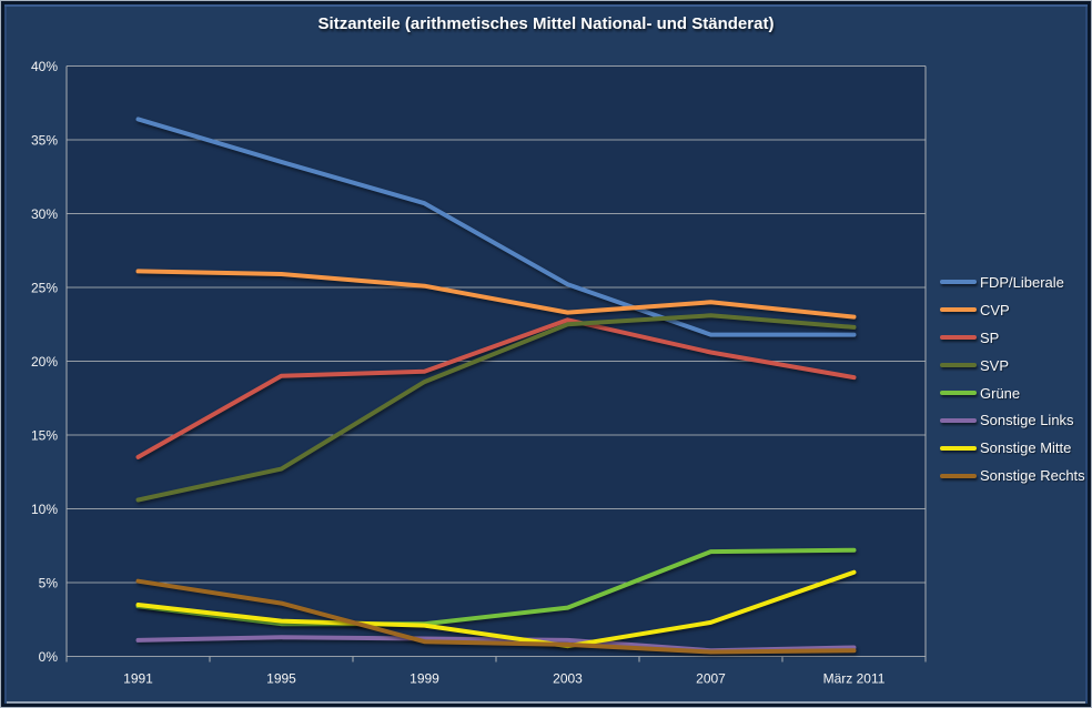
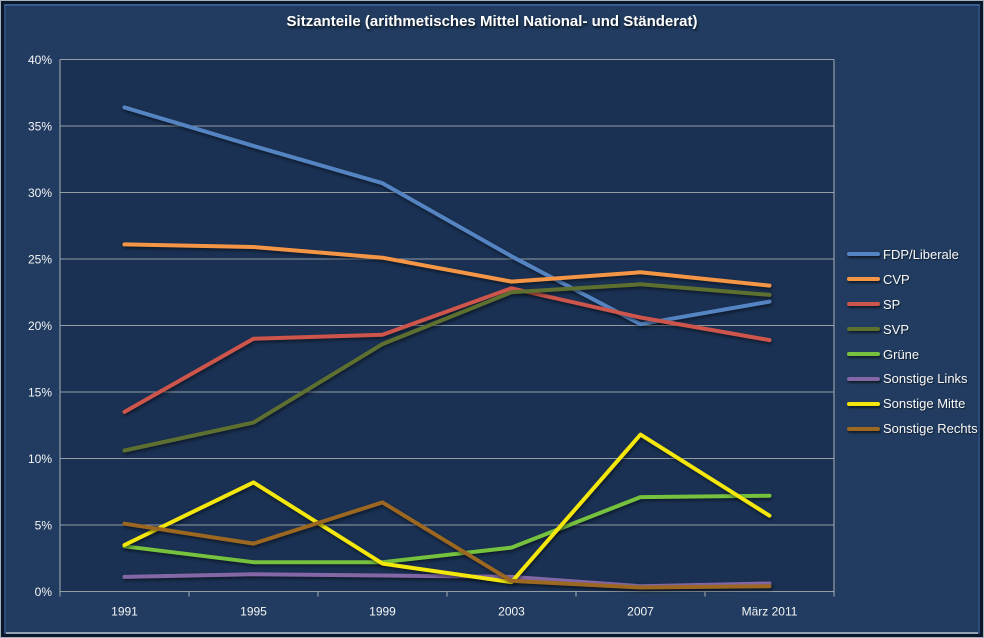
Sonstige Mitte/1995: 2.4% -> 8.2%
Sonstige Rechts/1999: 1.0% -> 6.7%
FDP/Liberale/2007: 21.8% -> 20.1%
Sonstige Mitte/2007: 2.3% -> 11.8%
